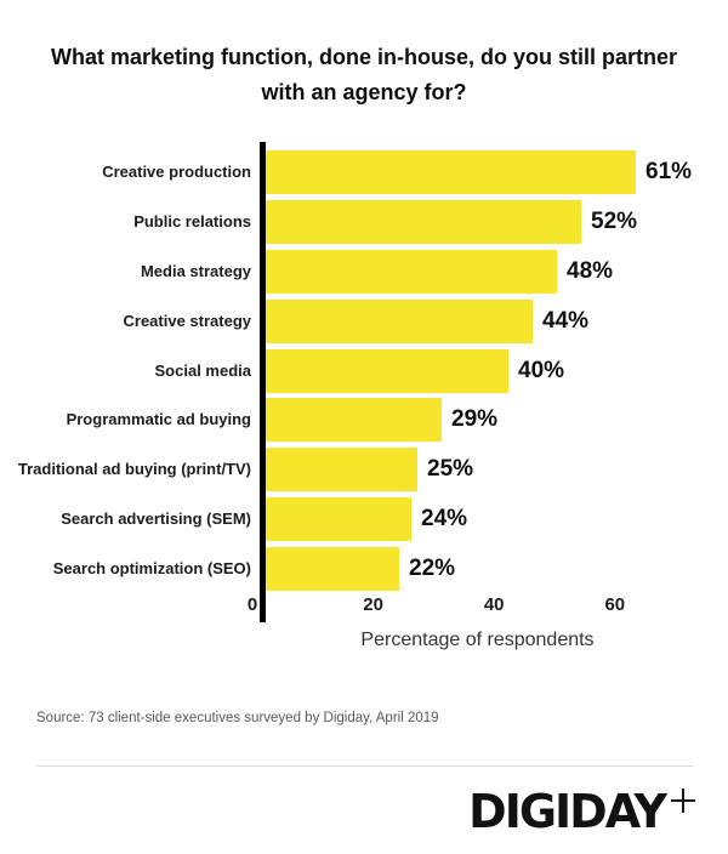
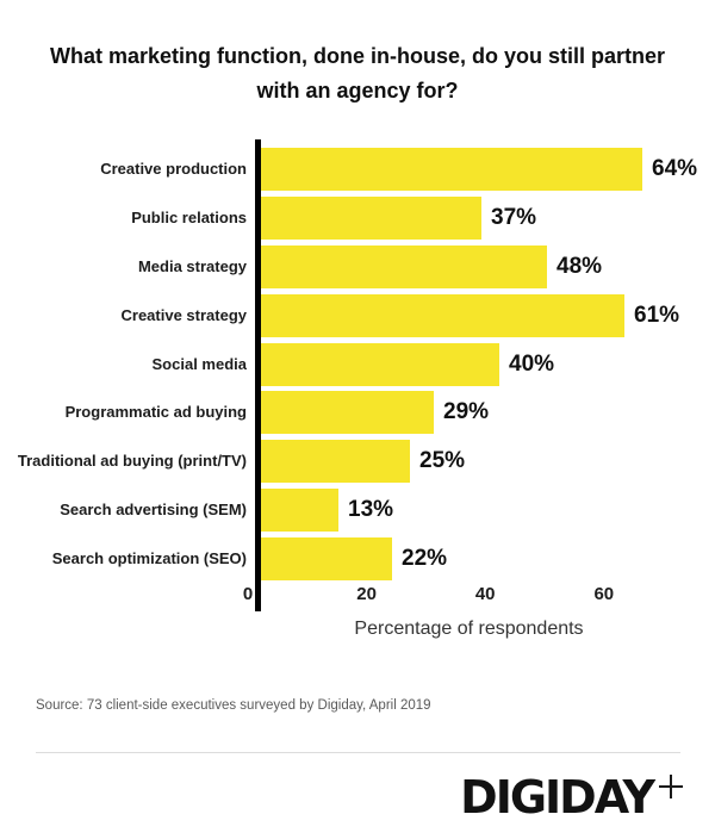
Creative production: 61% -> 64%
Public relations: 52% -> 37%
Creative strategy: 44% -> 61%
Search advertising (SEM): 24% -> 13%
